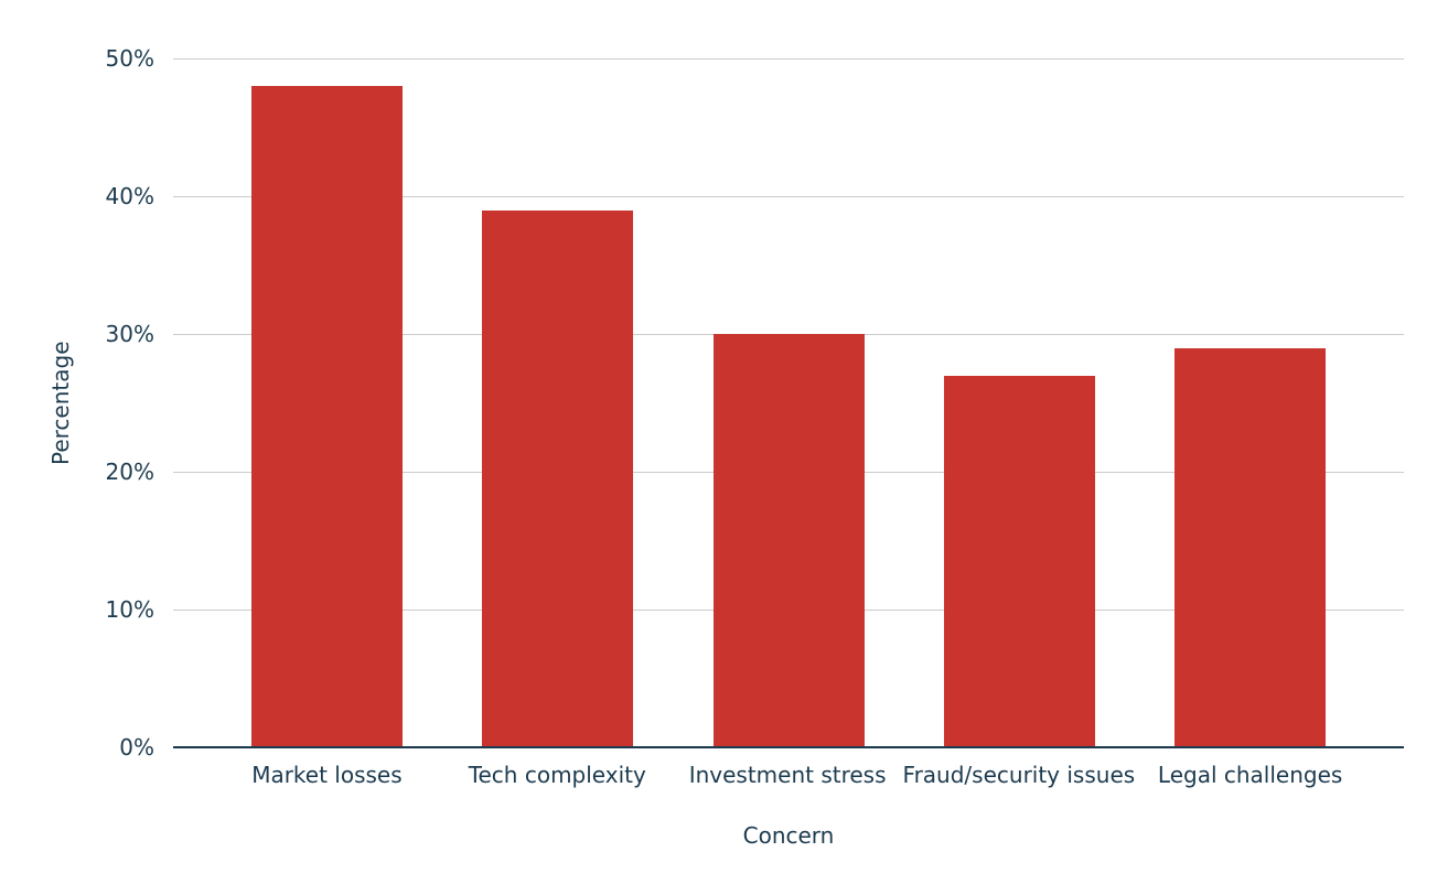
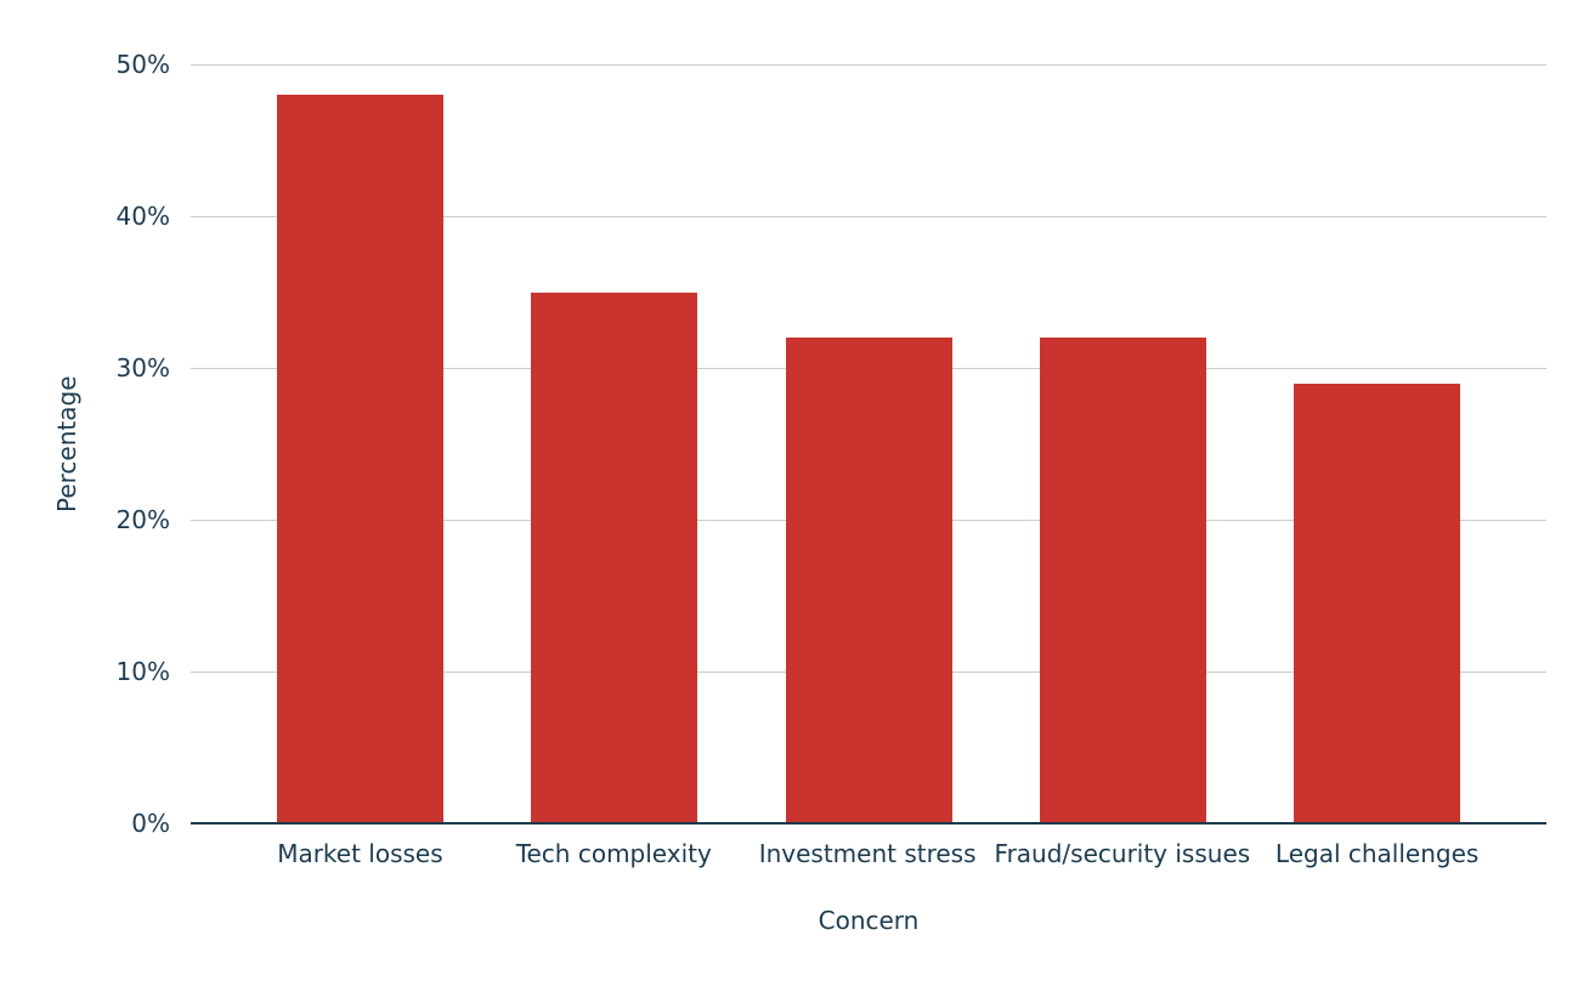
Tech complexity: 39% -> 35%
Investment stress: 30% -> 32%
Fraud/security issues: 27% -> 32%
